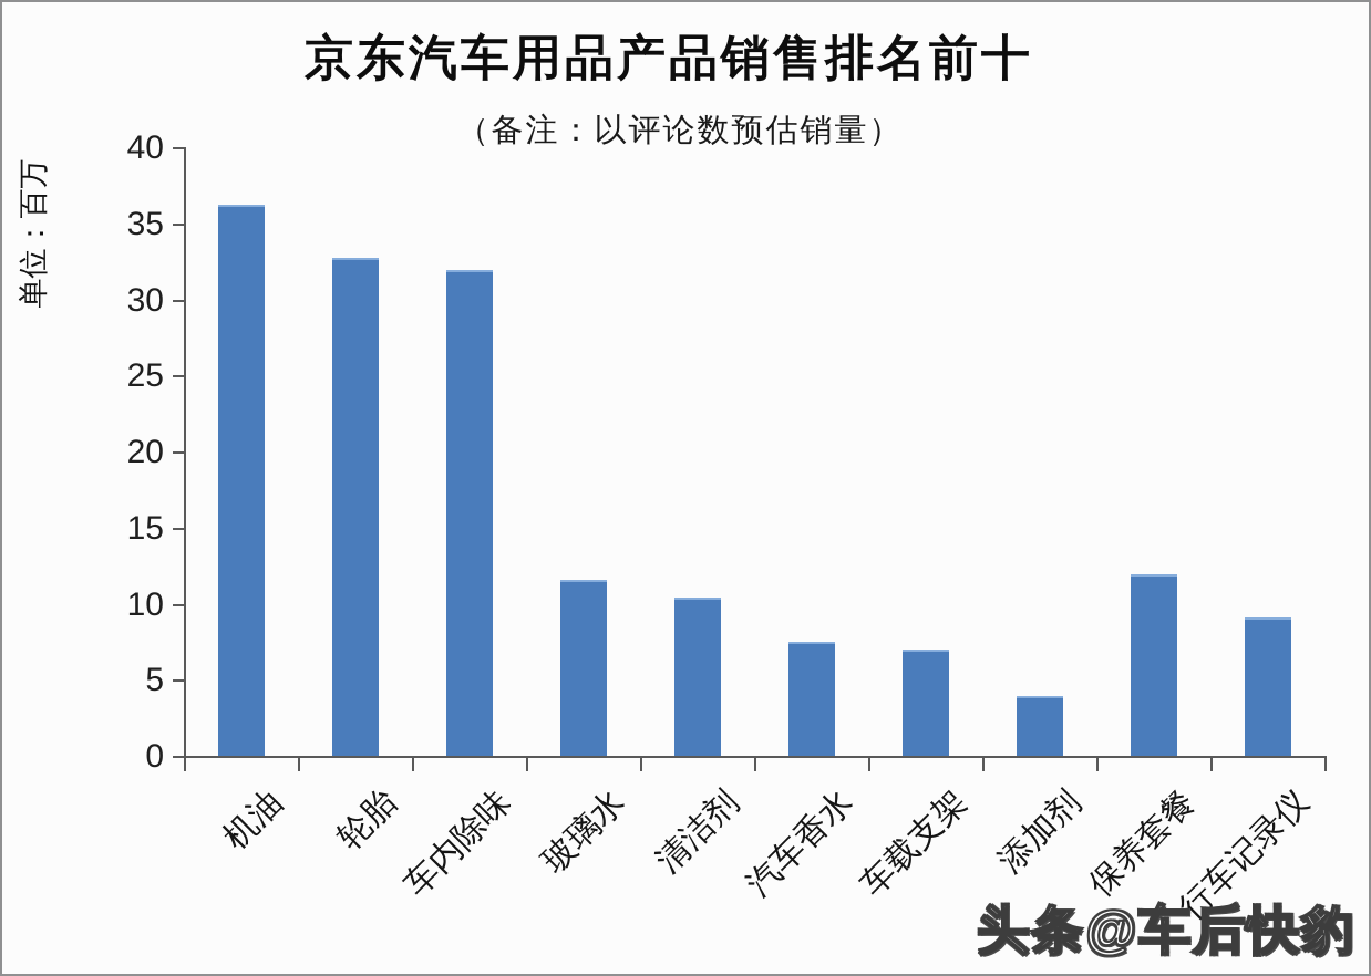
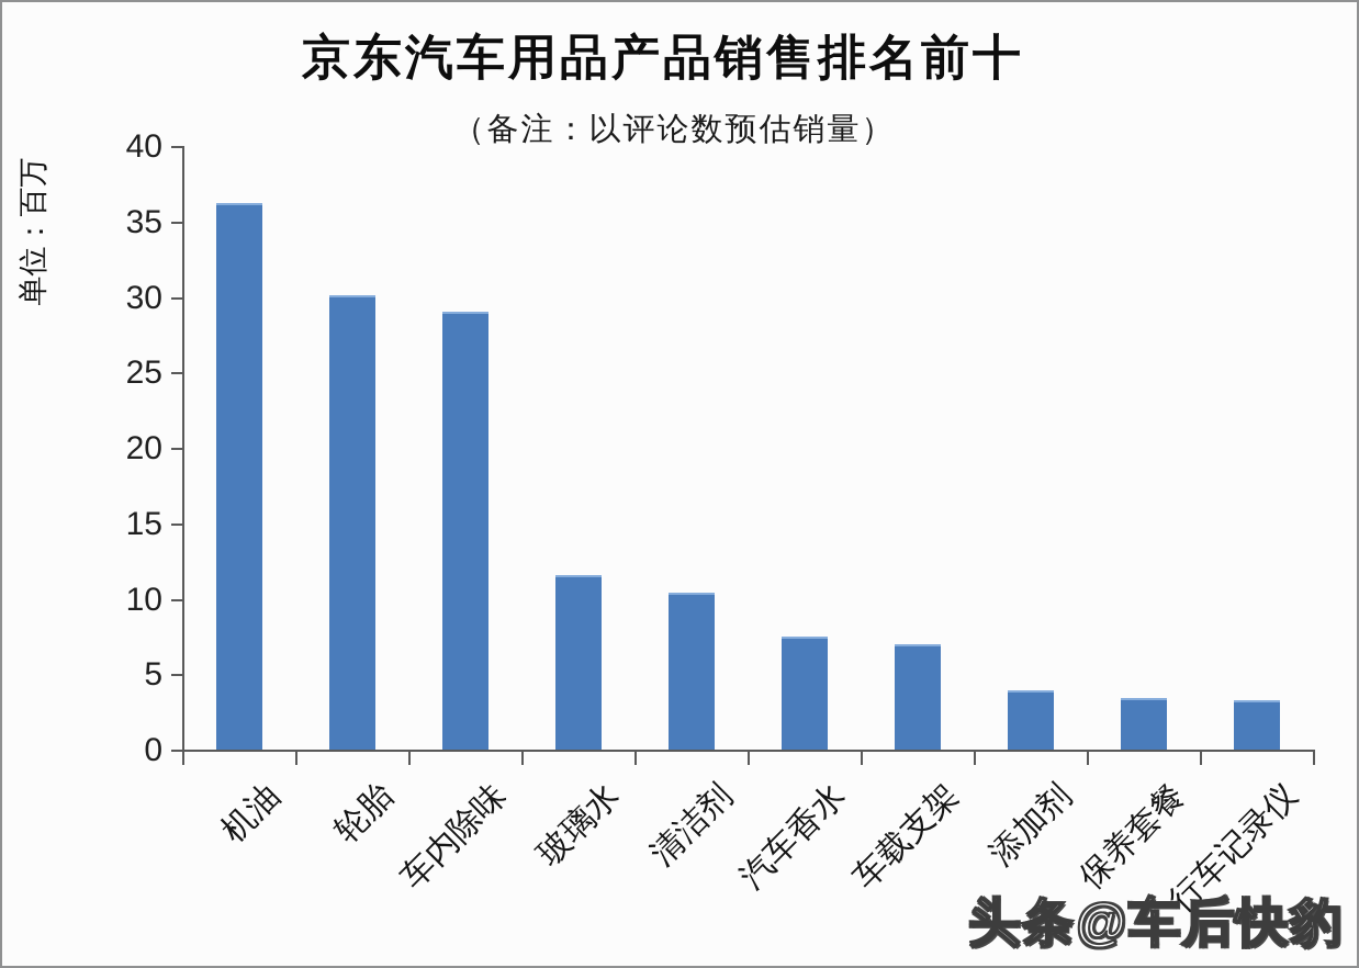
轮胎: 32.7 -> 30.1
车内除味: 31.9 -> 29.0
保养套餐: 11.9 -> 3.4
行车记录仪: 9.1 -> 3.3
